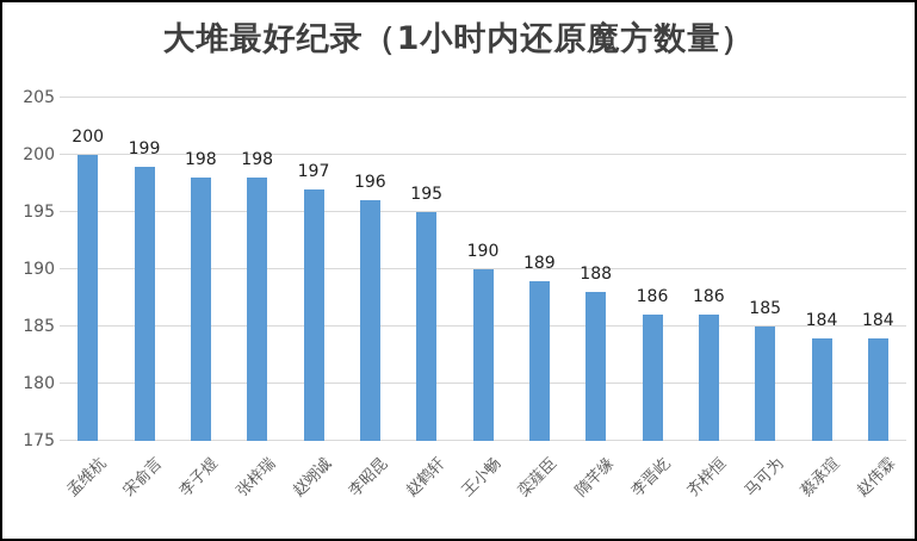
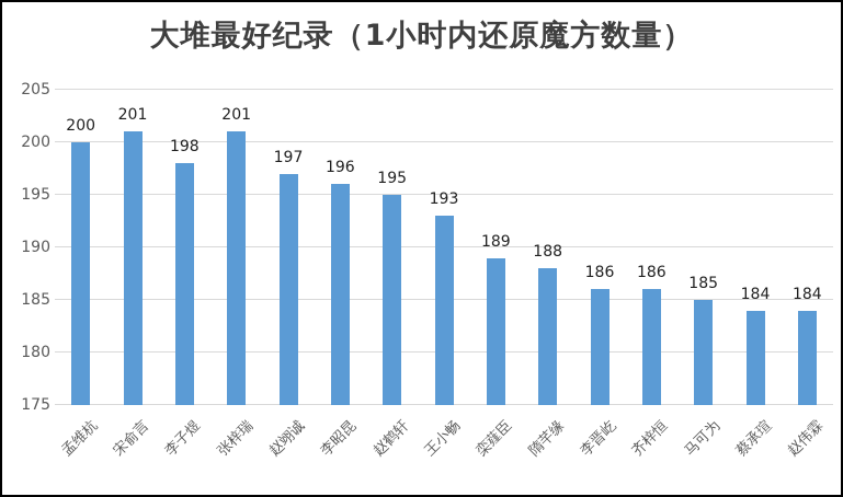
宋俞言: 199 -> 201
张梓瑞: 198 -> 201
王小畅: 190 -> 193
